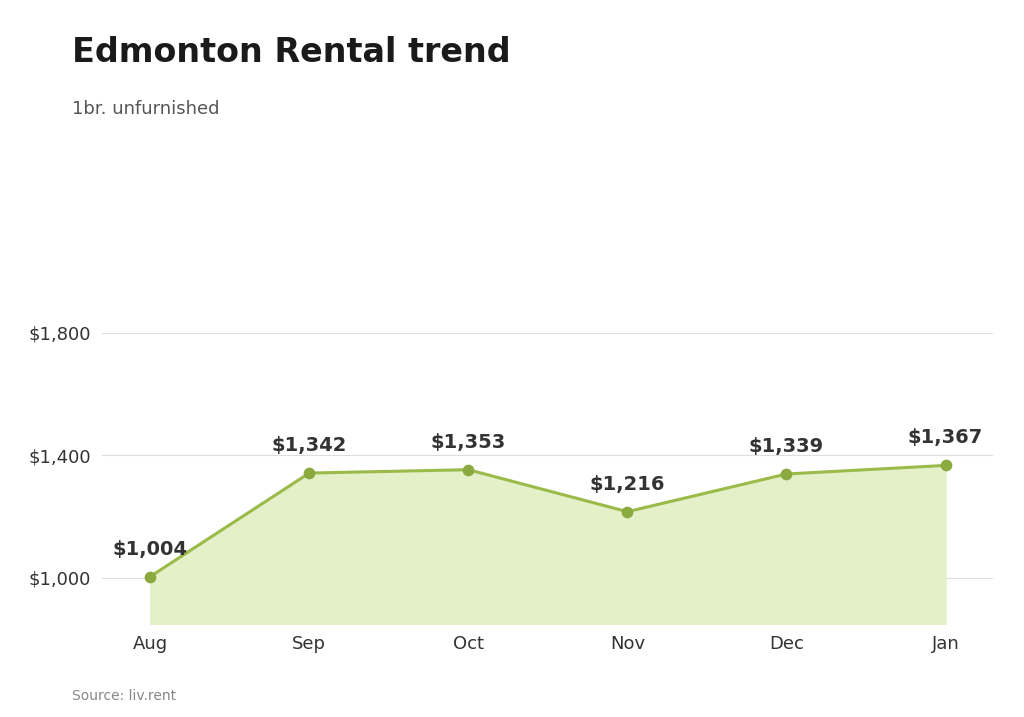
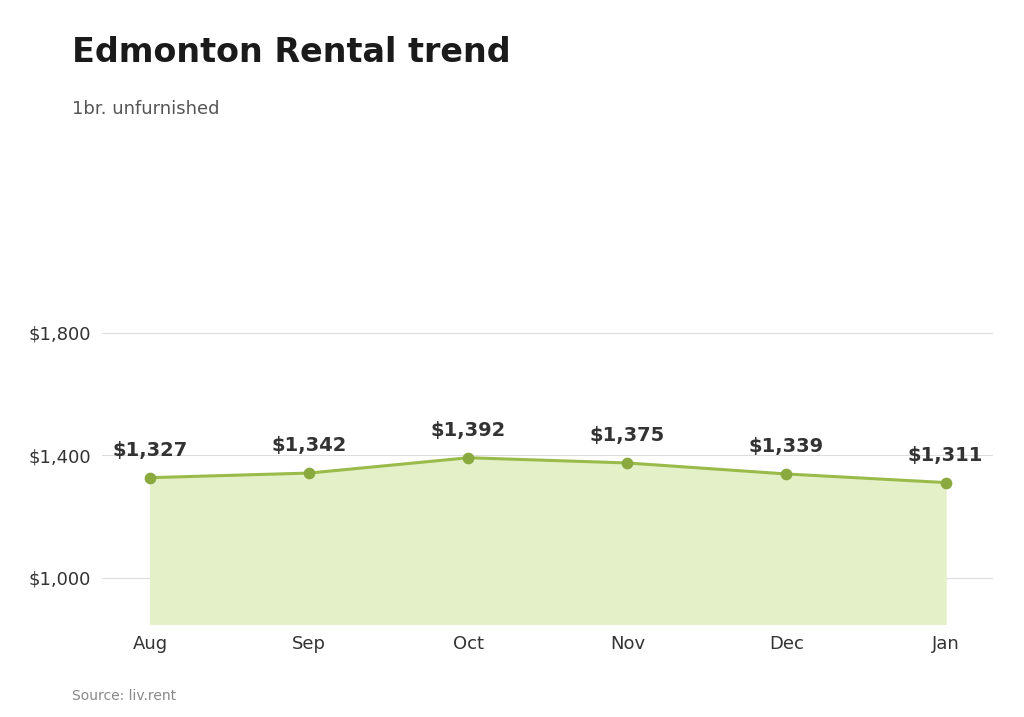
Aug: $1,004 -> $1,327
Oct: $1,353 -> $1,392
Nov: $1,216 -> $1,375
Jan: $1,367 -> $1,311
